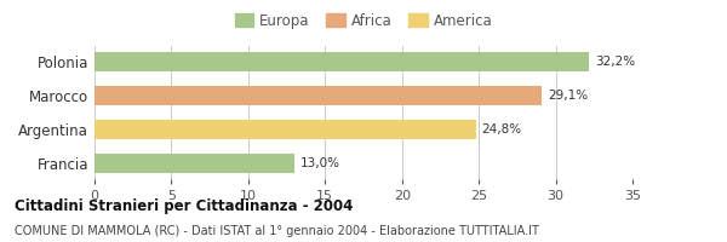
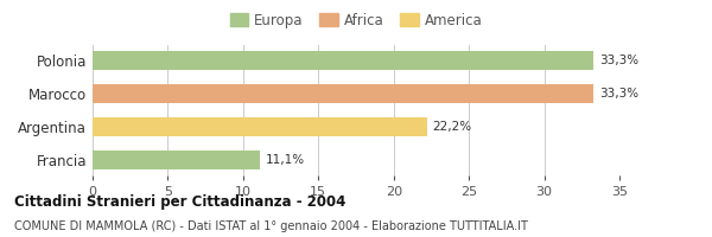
Polonia: 32,2% -> 33,3%
Marocco: 29,1% -> 33,3%
Argentina: 24,8% -> 22,2%
Francia: 13,0% -> 11,1%
